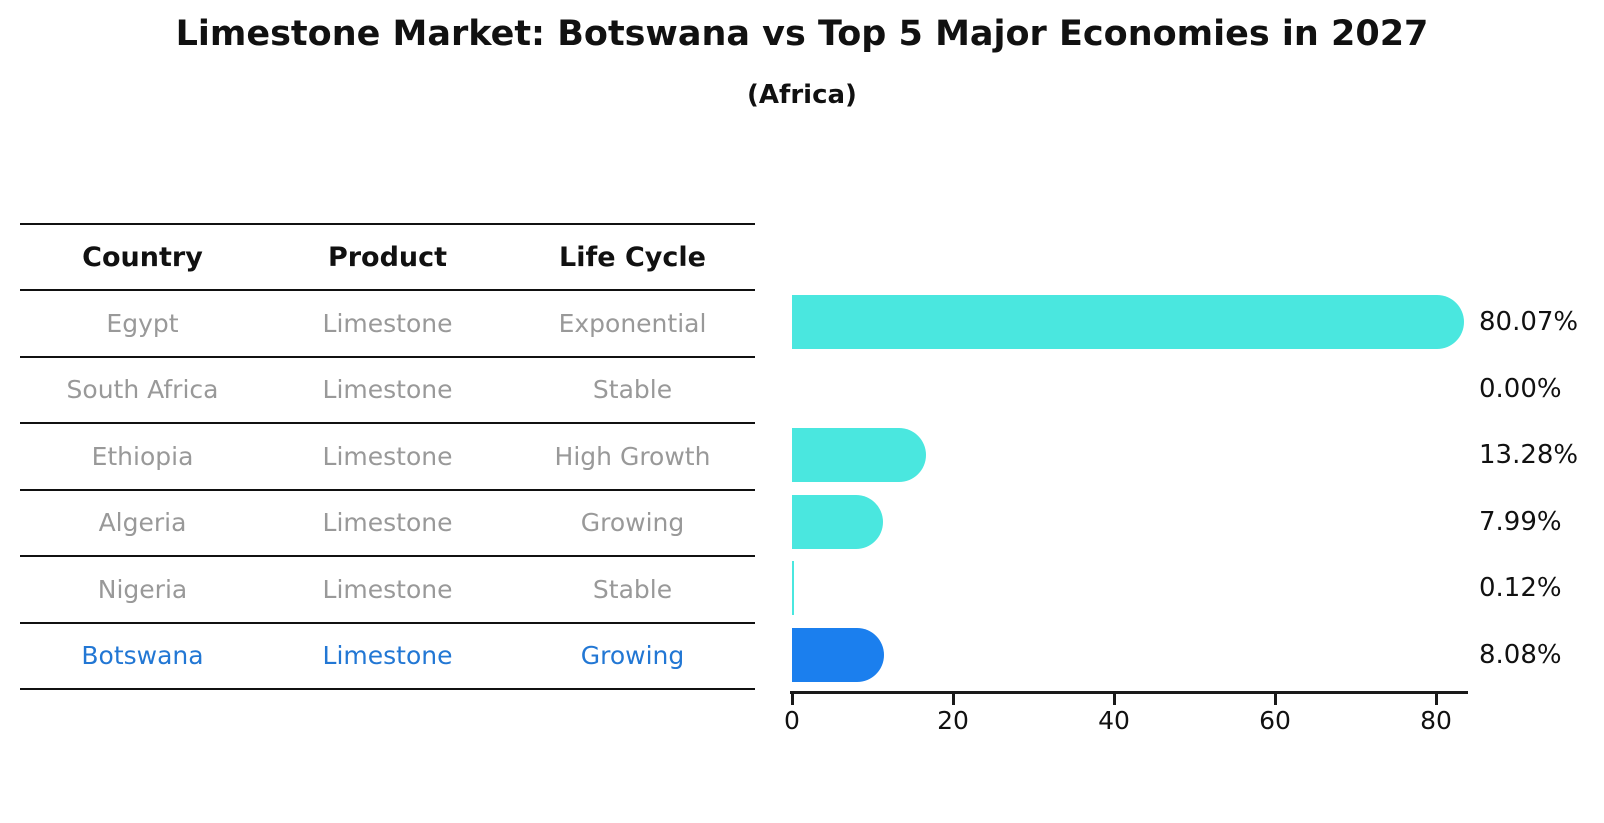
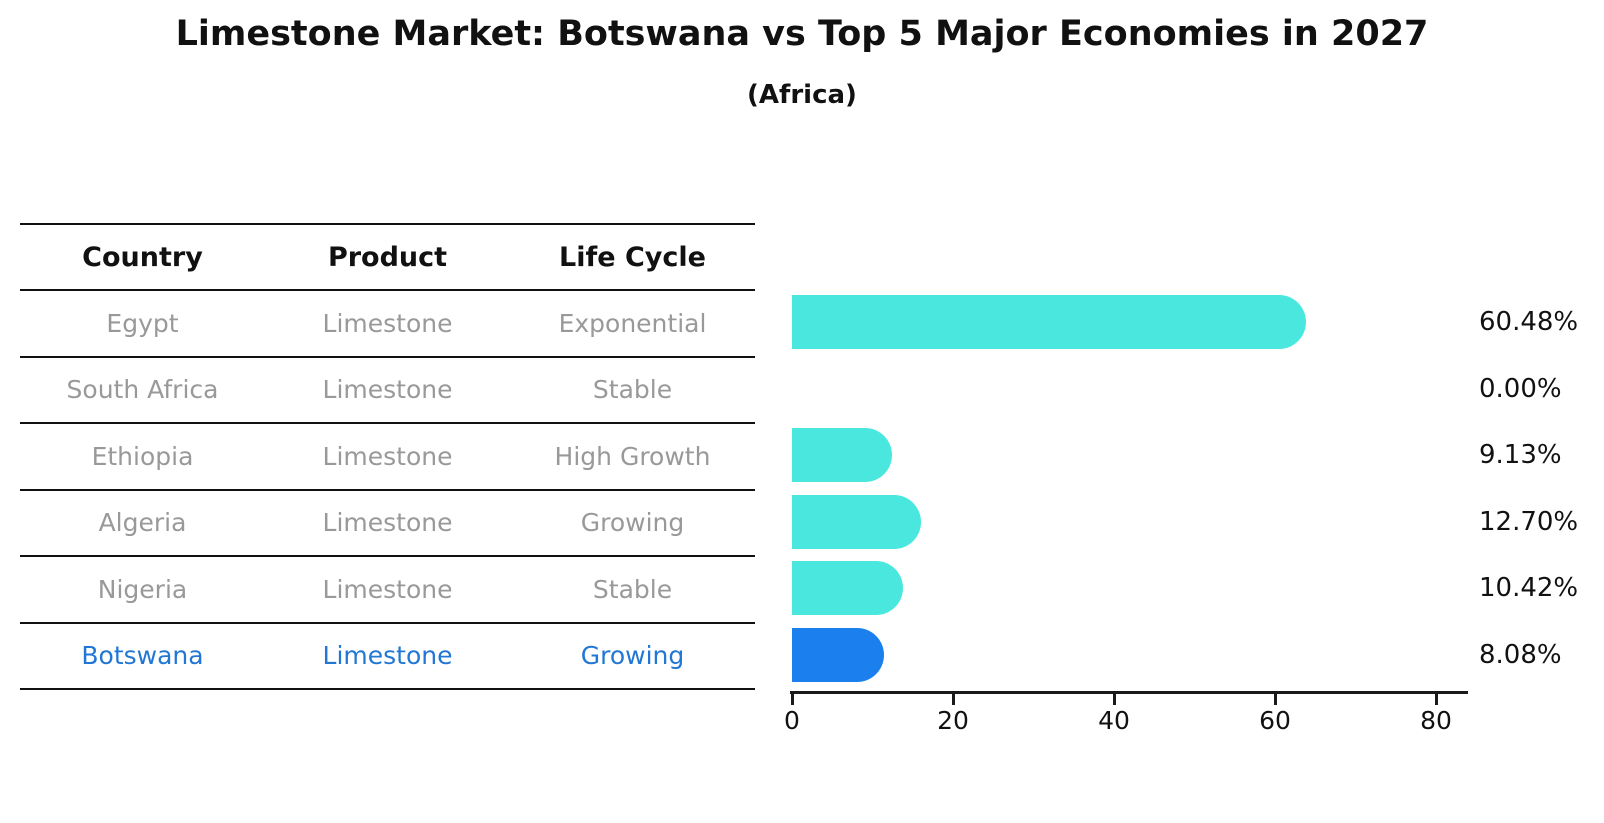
Egypt: 80.07% -> 60.48%
Ethiopia: 13.28% -> 9.13%
Algeria: 7.99% -> 12.70%
Nigeria: 0.12% -> 10.42%
